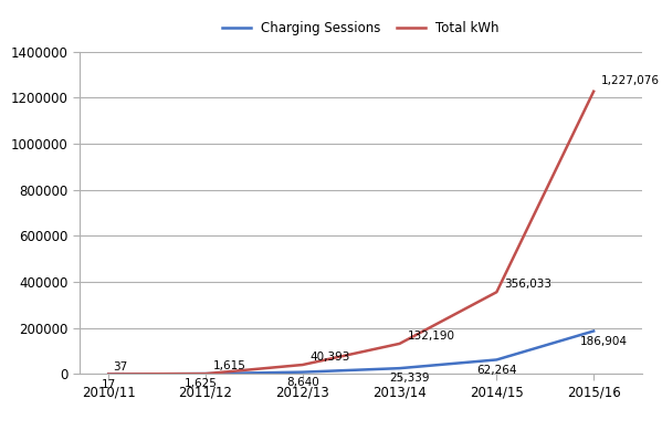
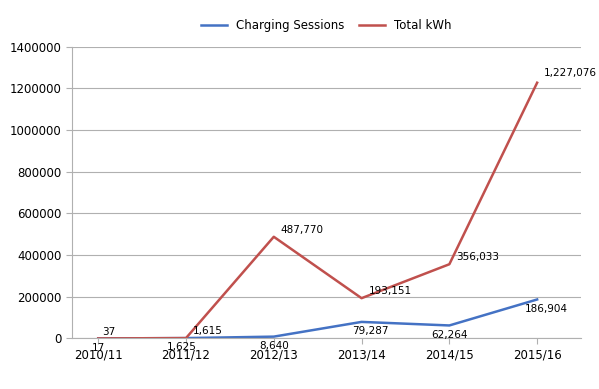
Total kWh/2012/13: 40,393 -> 487,770
Charging Sessions/2013/14: 25,339 -> 79,287
Total kWh/2013/14: 132,190 -> 193,151
